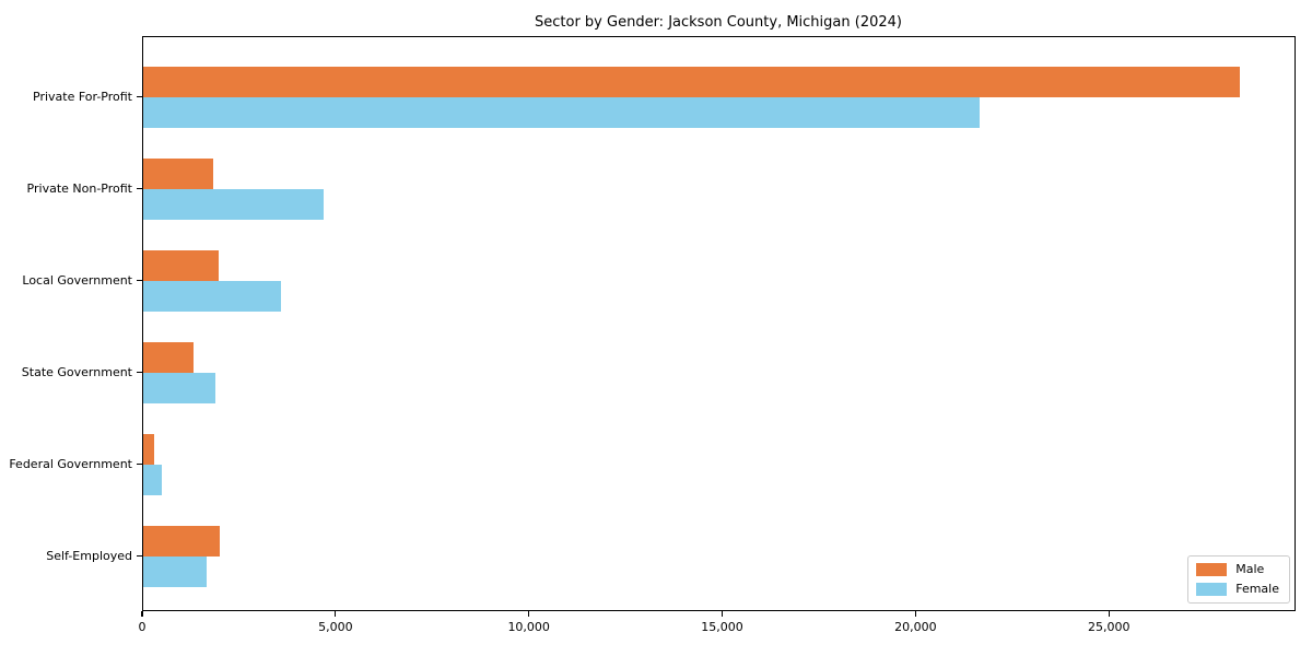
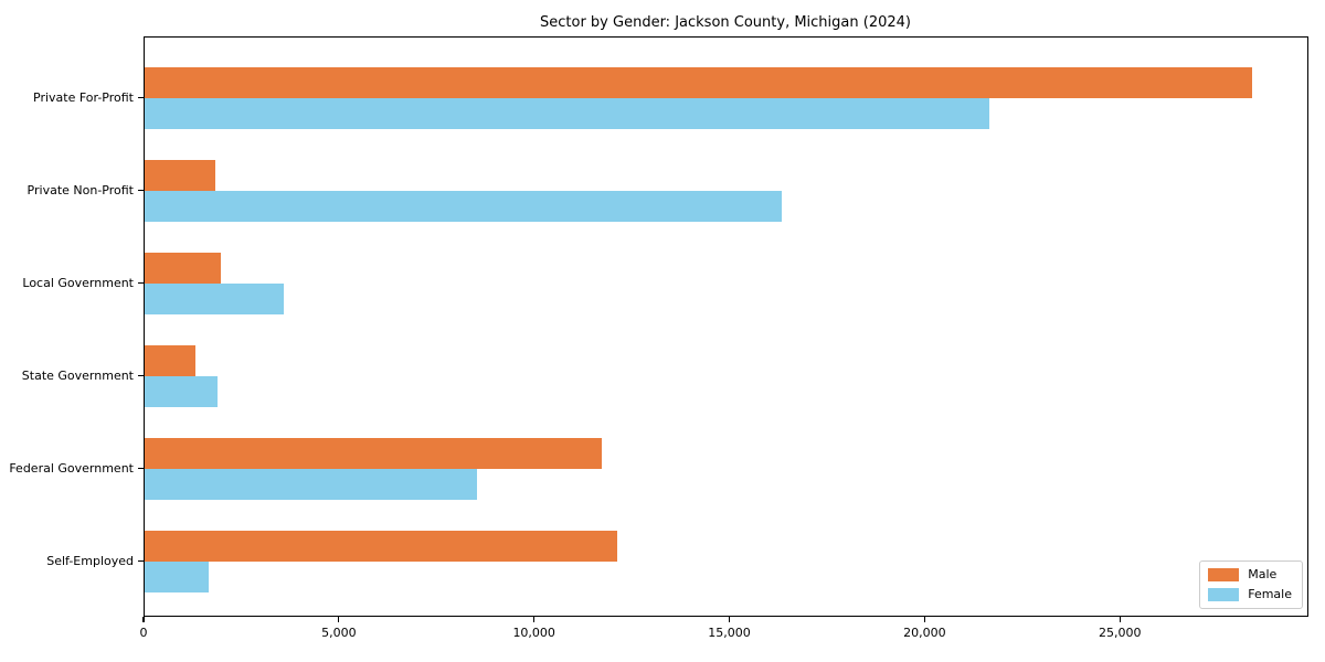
Female/Private Non-Profit: 4700 -> 16300
Male/Federal Government: 300 -> 11700
Female/Federal Government: 500 -> 8500
Male/Self-Employed: 2000 -> 12100
